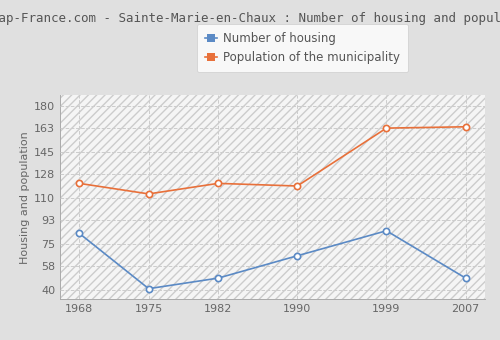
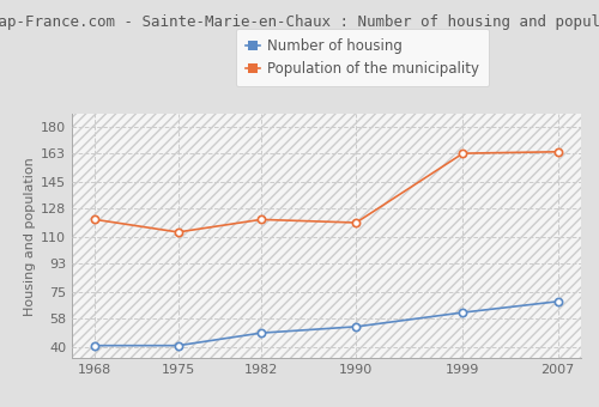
Number of housing/1968: 83 -> 41
Number of housing/1990: 66 -> 53
Number of housing/1999: 85 -> 62
Number of housing/2007: 49 -> 69
